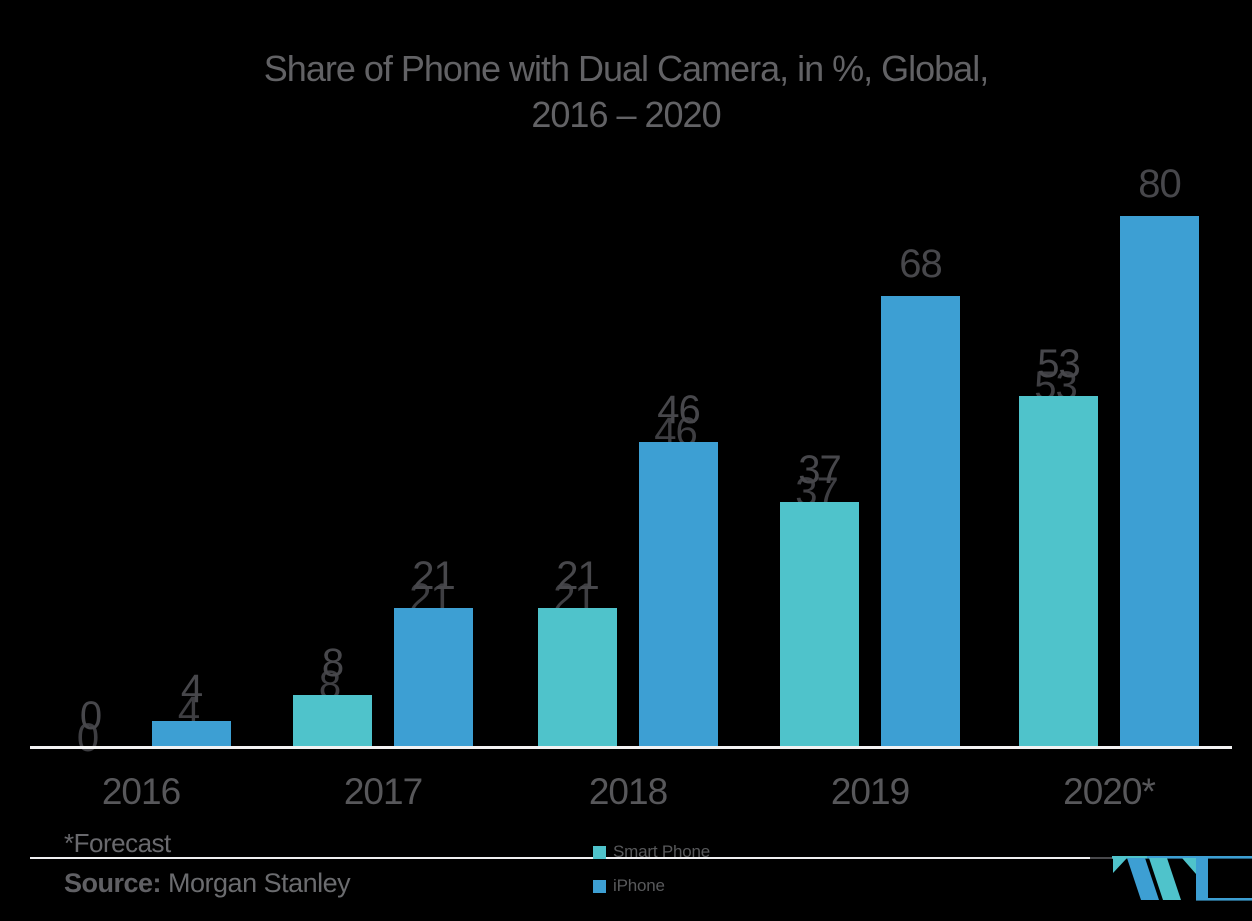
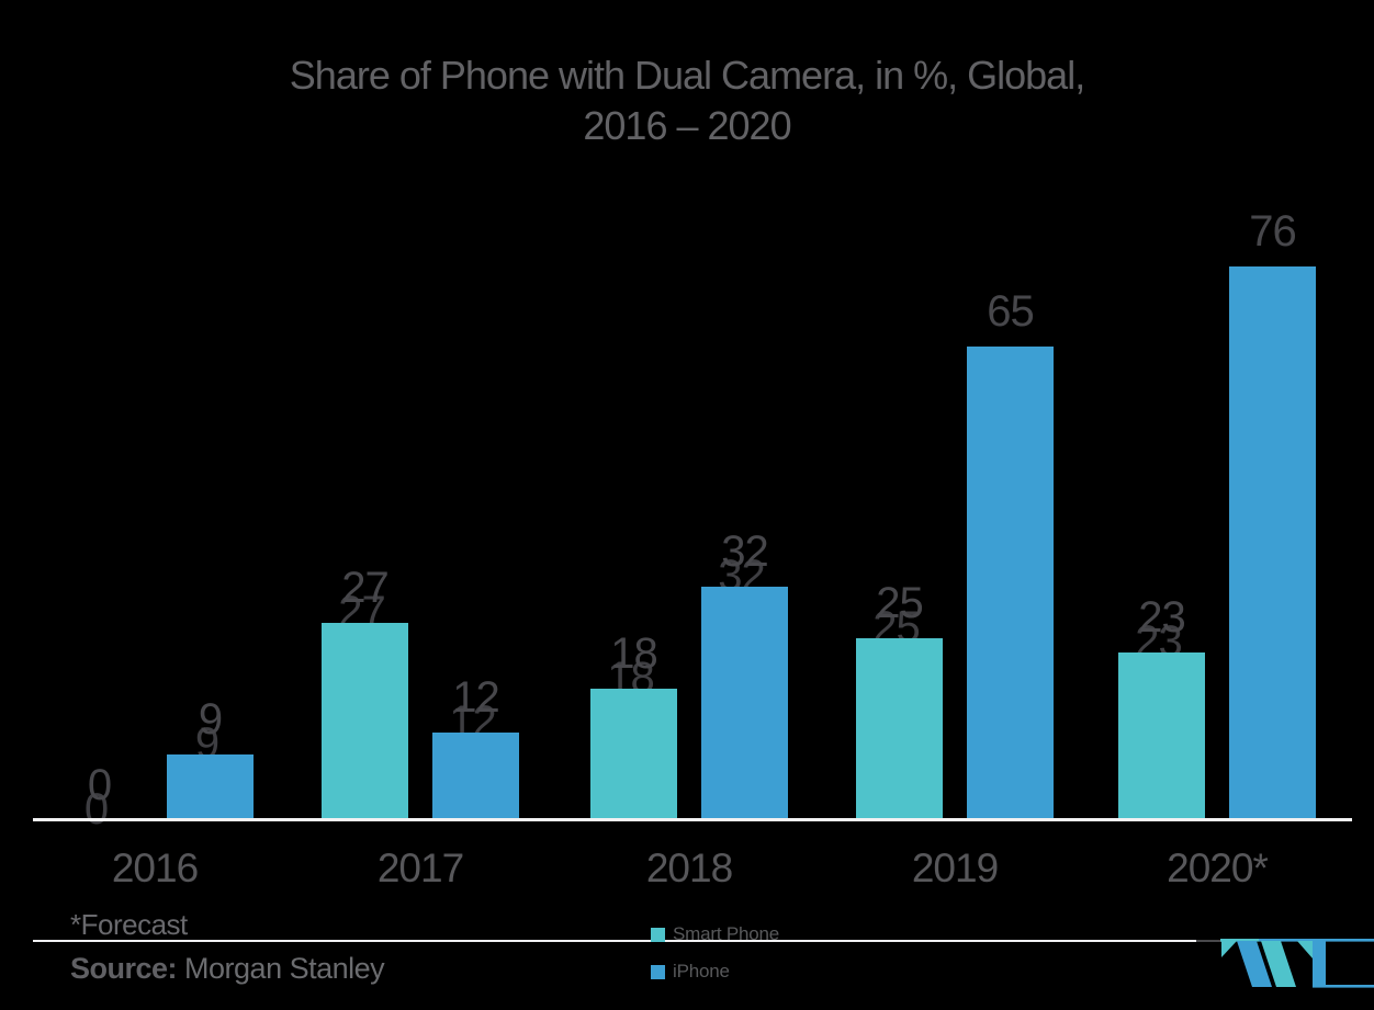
iPhone/2016: 4 -> 9
Smart Phone/2017: 8 -> 27
iPhone/2017: 21 -> 12
Smart Phone/2018: 21 -> 18
iPhone/2018: 46 -> 32
Smart Phone/2019: 37 -> 25
iPhone/2019: 68 -> 65
Smart Phone/2020*: 53 -> 23
iPhone/2020*: 80 -> 76
